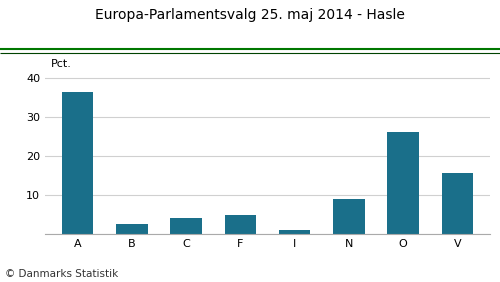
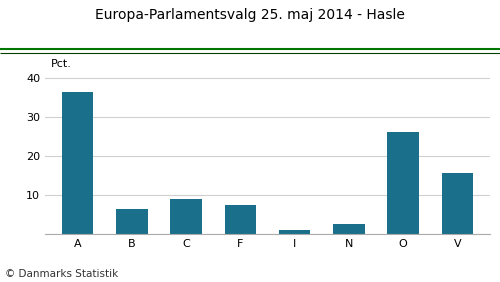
B: 2.7 -> 6.5
C: 4.1 -> 9.0
F: 5.0 -> 7.5
N: 9.1 -> 2.5
